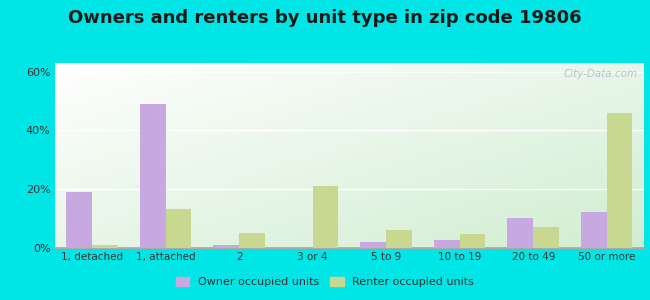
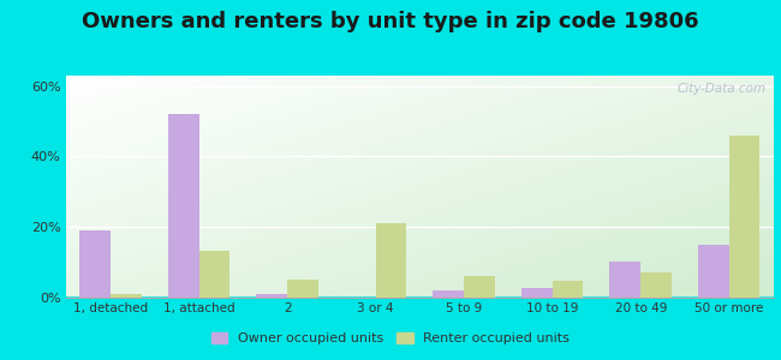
Owner occupied units/1, attached: 49.0% -> 52.0%
Owner occupied units/50 or more: 12.0% -> 15.0%
